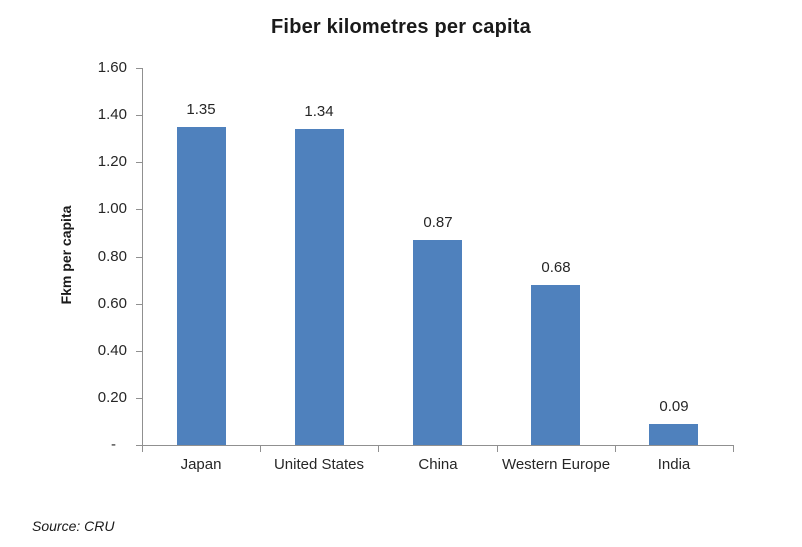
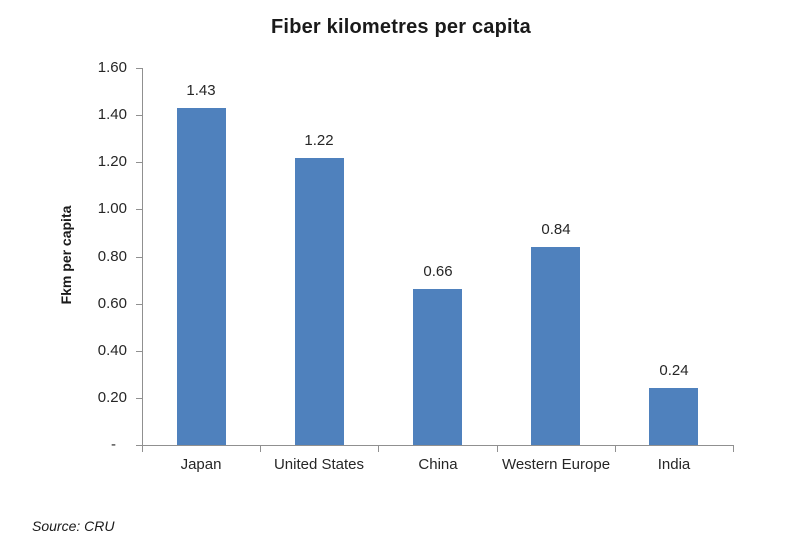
Japan: 1.35 -> 1.43
United States: 1.34 -> 1.22
China: 0.87 -> 0.66
Western Europe: 0.68 -> 0.84
India: 0.09 -> 0.24
